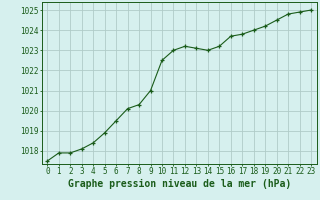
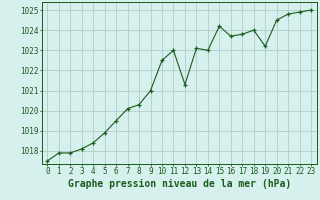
12: 1023.2 -> 1021.3
15: 1023.2 -> 1024.2
19: 1024.2 -> 1023.2
